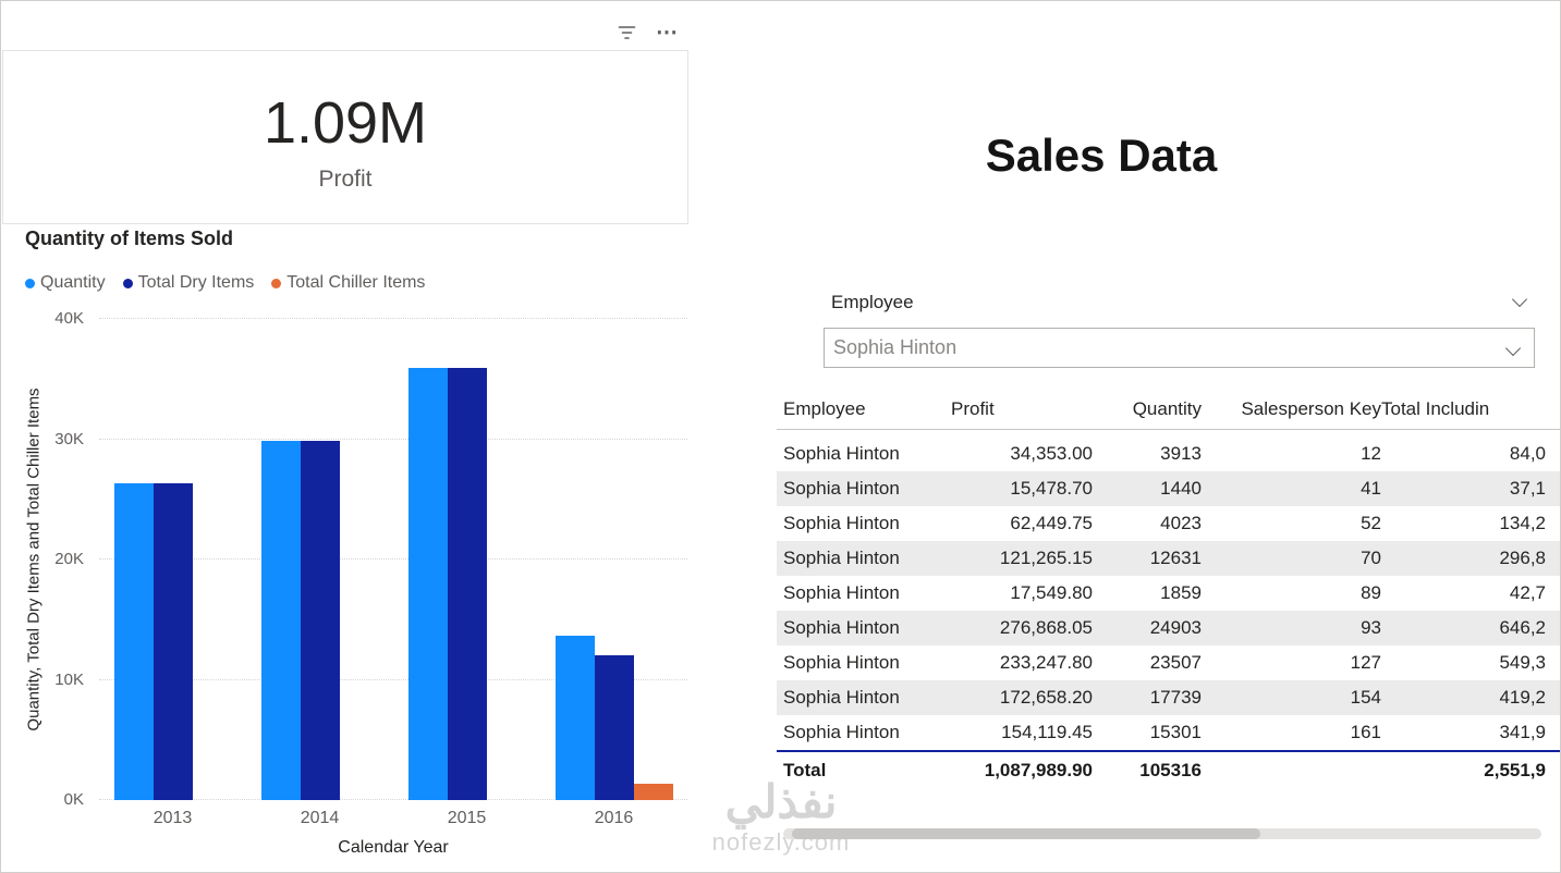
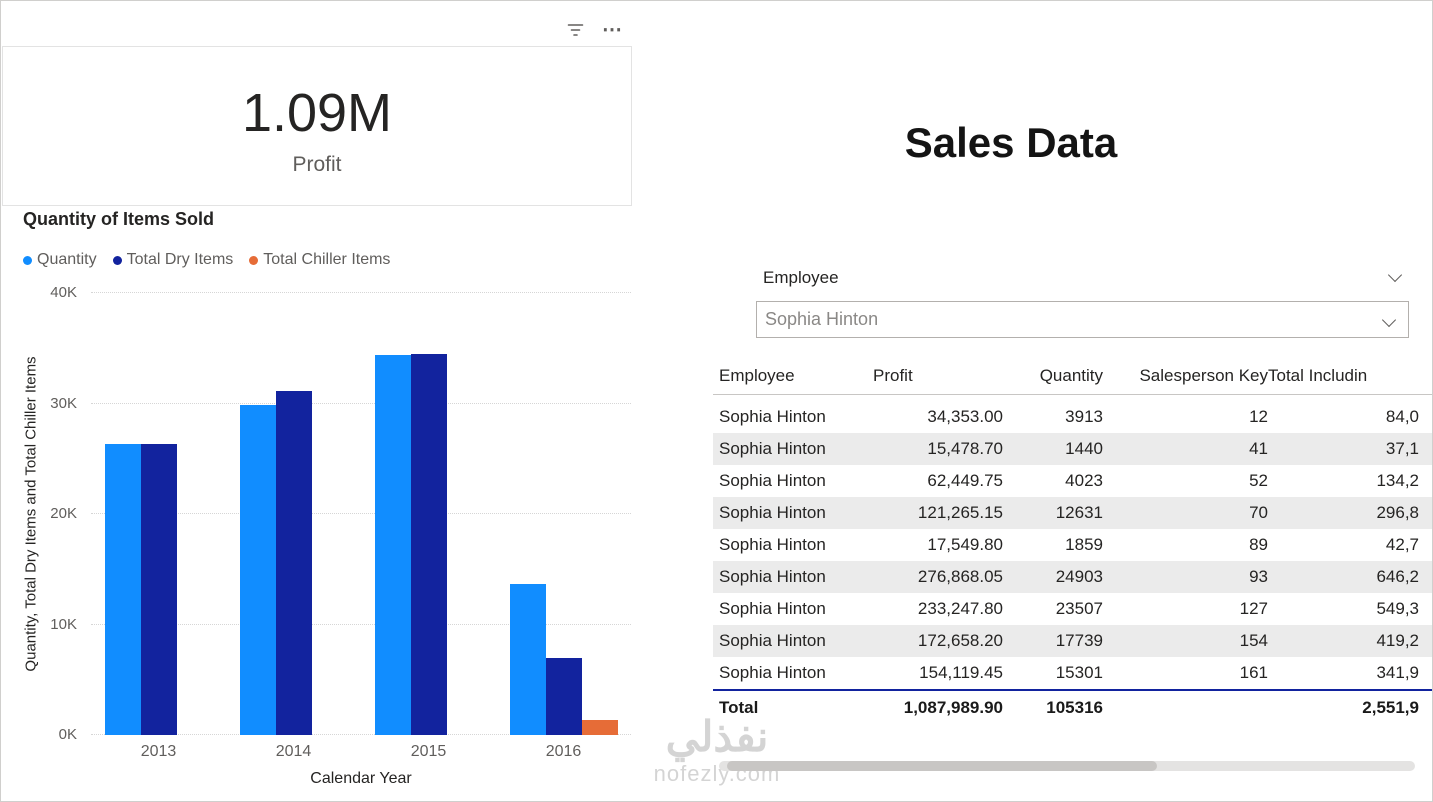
Total Dry Items/2014: 29.9K -> 31.1K
Quantity/2015: 35.9K -> 34.4K
Total Dry Items/2015: 35.9K -> 34.5K
Total Dry Items/2016: 12.0K -> 7.0K
